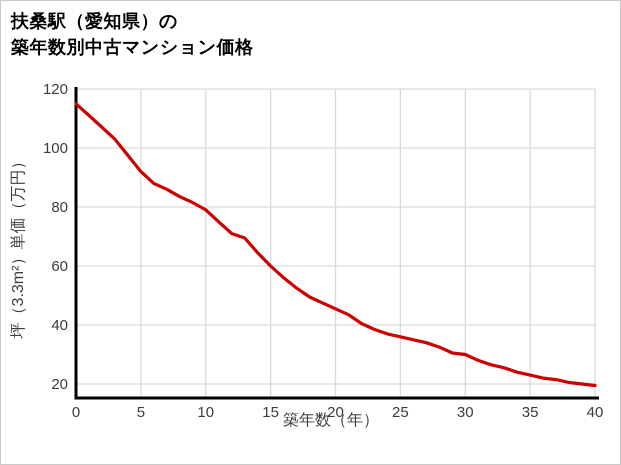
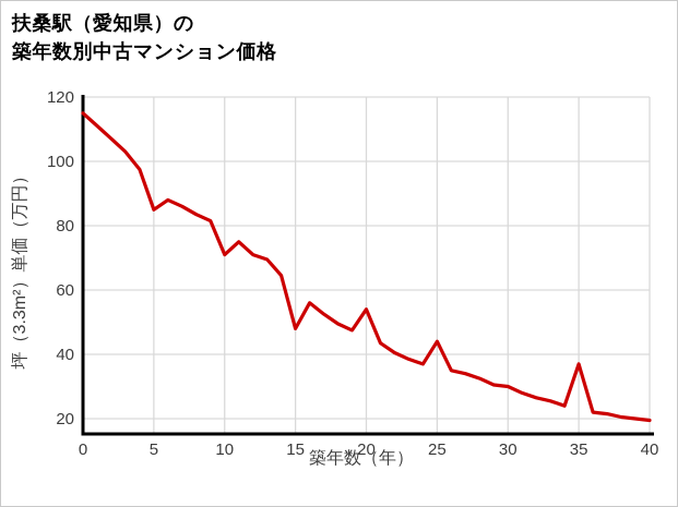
5: 92 -> 85
10: 79 -> 71
15: 60 -> 48
20: 46 -> 54
25: 36 -> 44
35: 23 -> 37
